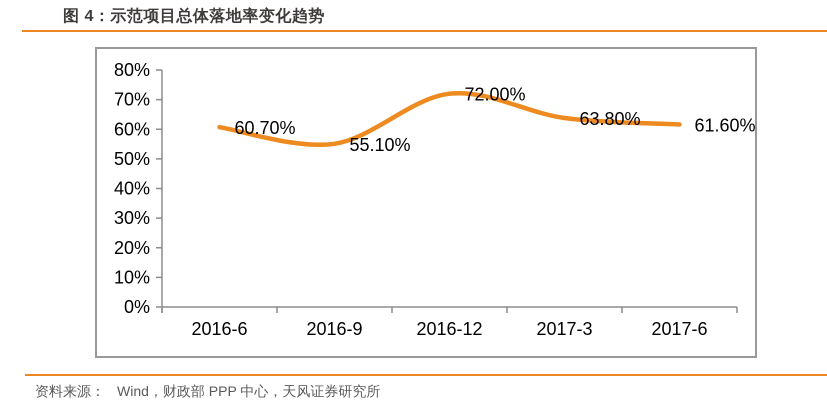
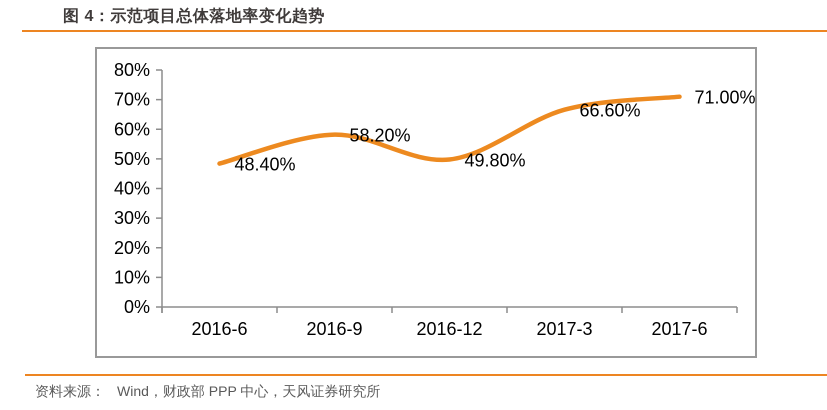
2016-6: 60.70% -> 48.40%
2016-9: 55.10% -> 58.20%
2016-12: 72.00% -> 49.80%
2017-3: 63.80% -> 66.60%
2017-6: 61.60% -> 71.00%
